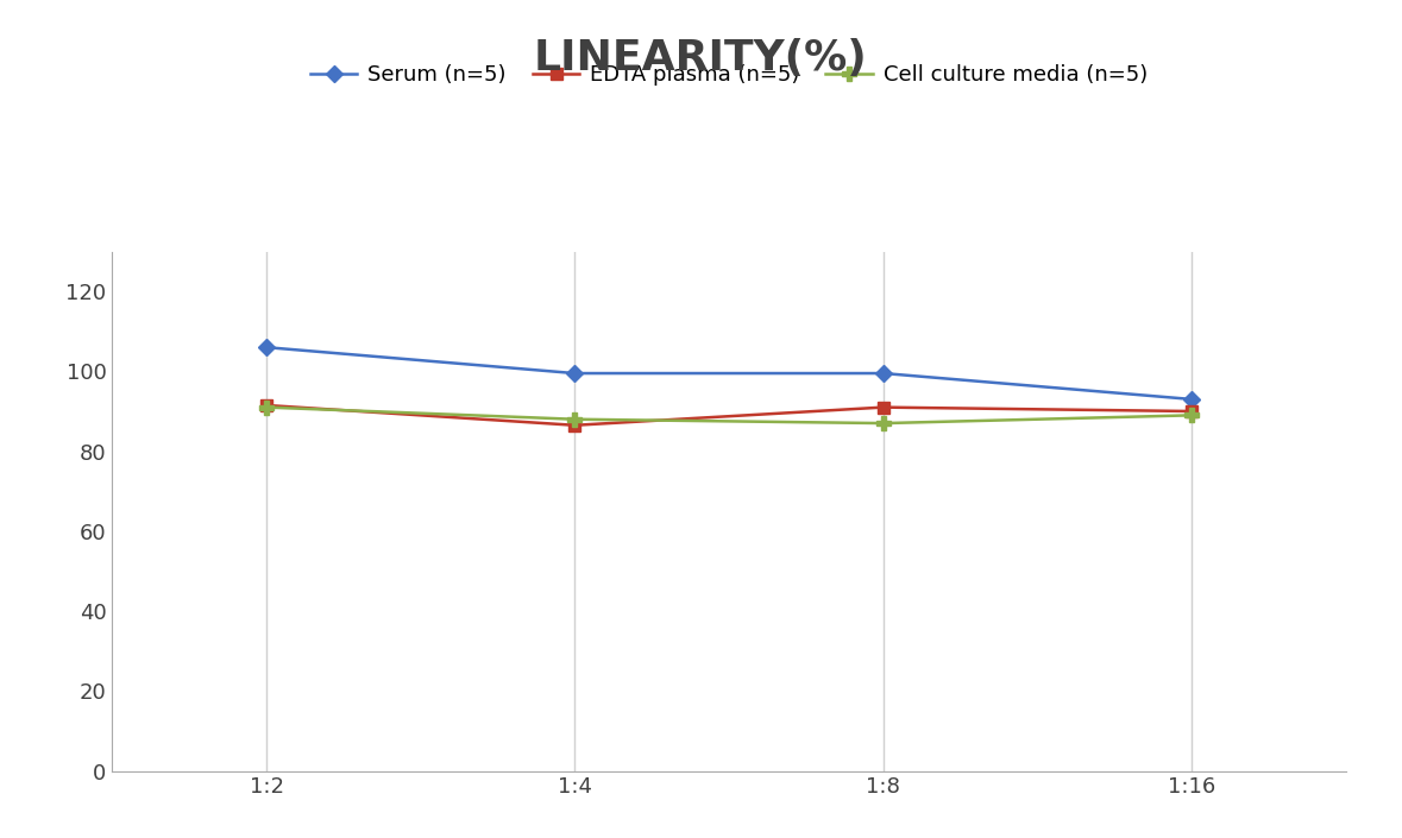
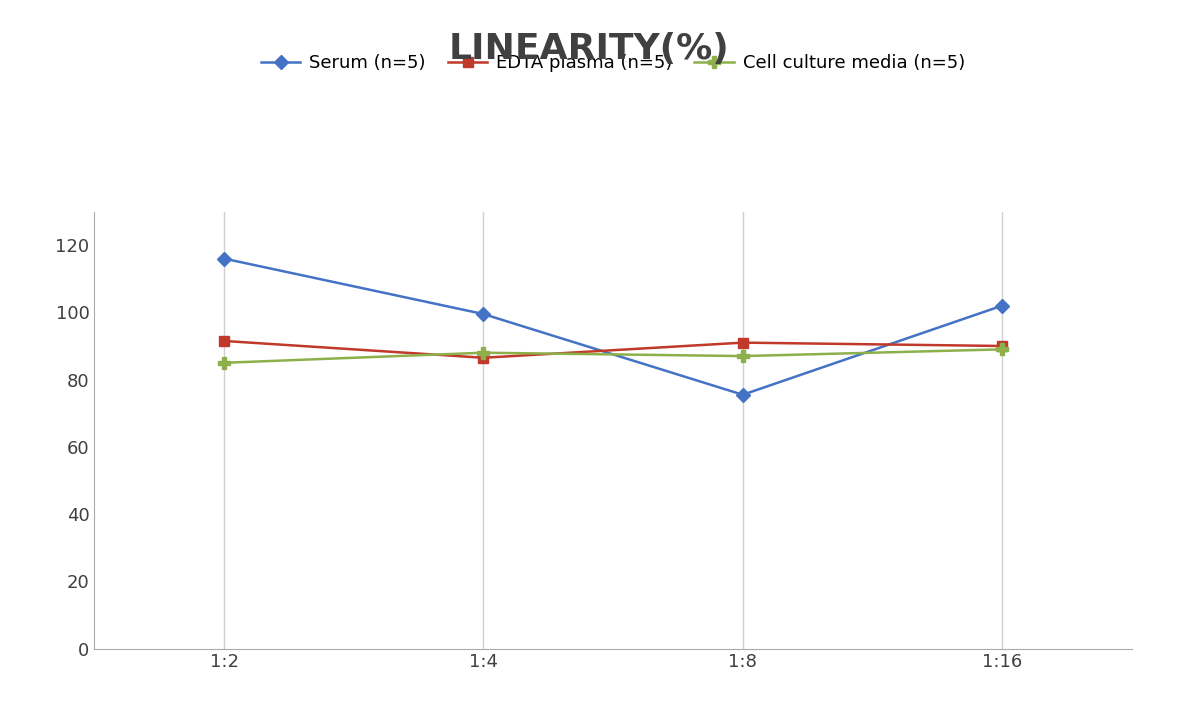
Serum (n=5)/1:2: 106.0 -> 116.0
Cell culture media (n=5)/1:2: 91 -> 85
Serum (n=5)/1:8: 99.5 -> 75.5
Serum (n=5)/1:16: 93.0 -> 102.0
